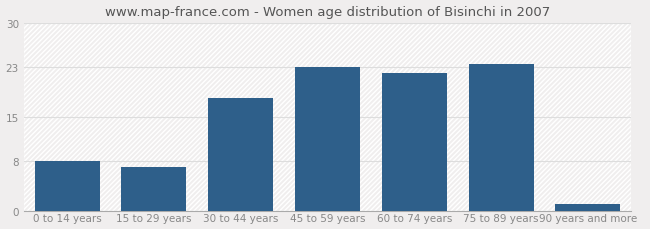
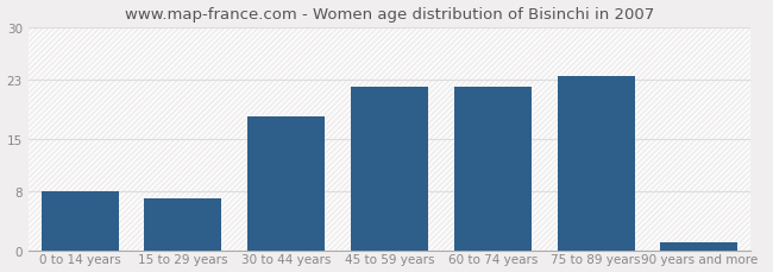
45 to 59 years: 23.0 -> 22.0
